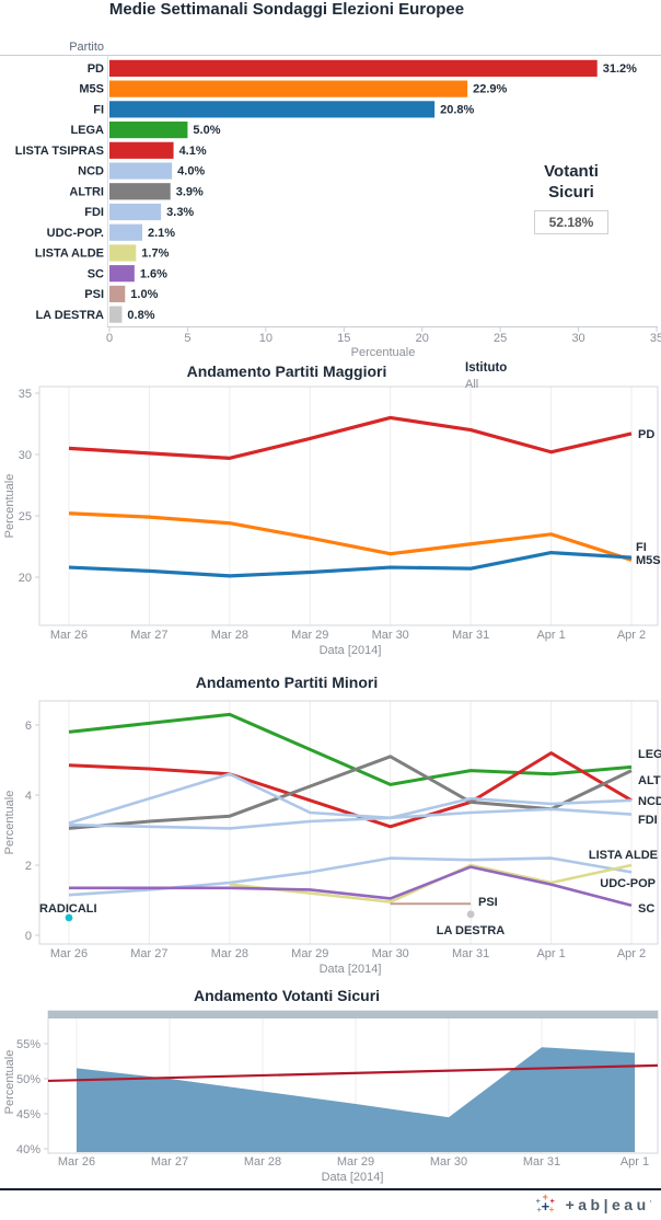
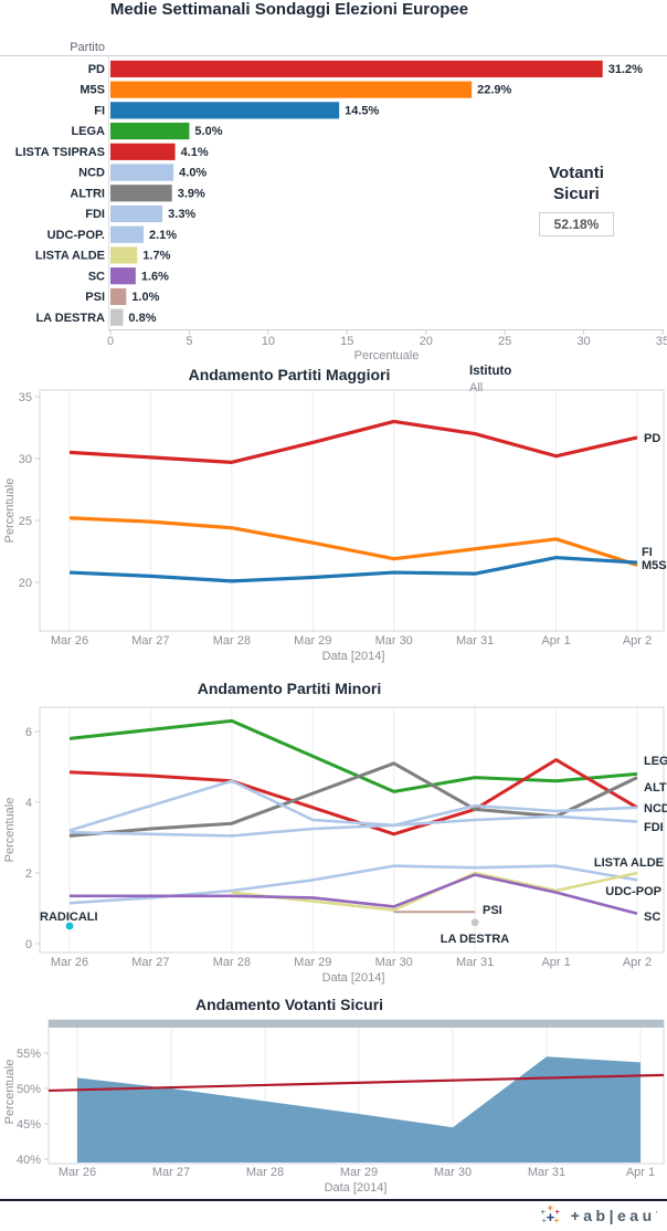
Medie Settimanali Sondaggi Elezioni Europee/FI: 20.8% -> 14.5%
